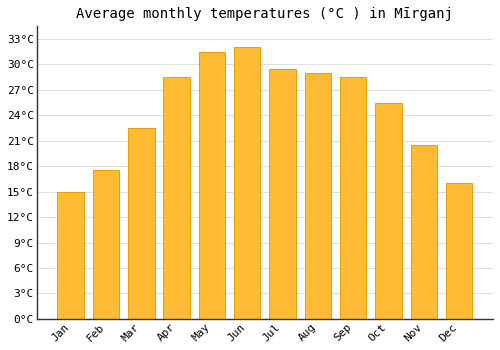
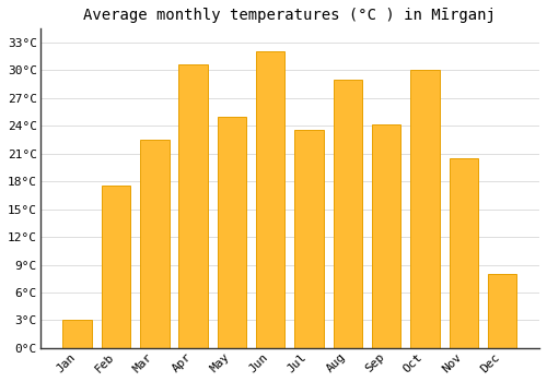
Jan: 15.0°C -> 3.0°C
Apr: 28.5°C -> 30.6°C
May: 31.5°C -> 25.0°C
Jul: 29.5°C -> 23.6°C
Sep: 28.5°C -> 24.2°C
Oct: 25.5°C -> 30.0°C
Dec: 16.0°C -> 8.0°C
